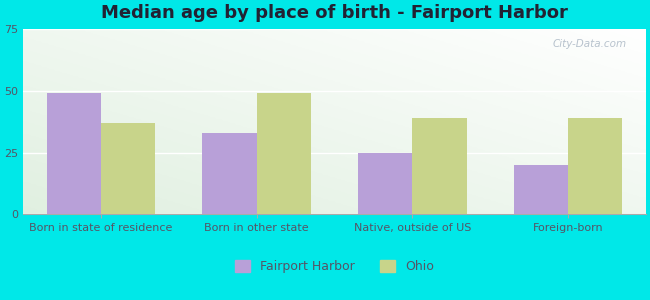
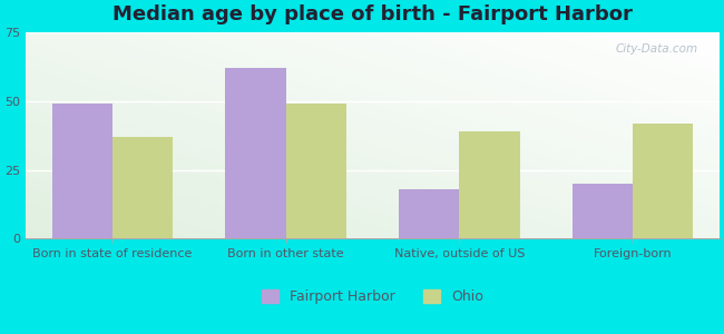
Fairport Harbor/Born in other state: 33 -> 62
Fairport Harbor/Native, outside of US: 25 -> 18
Ohio/Foreign-born: 39 -> 42
